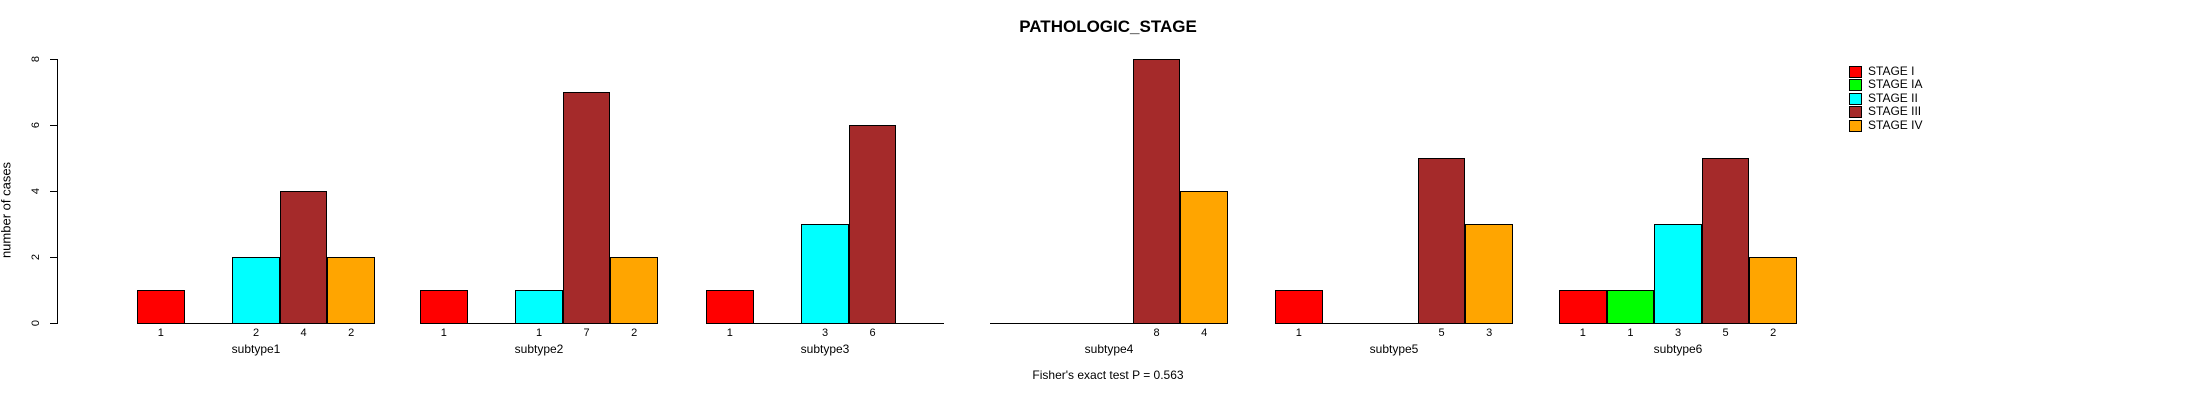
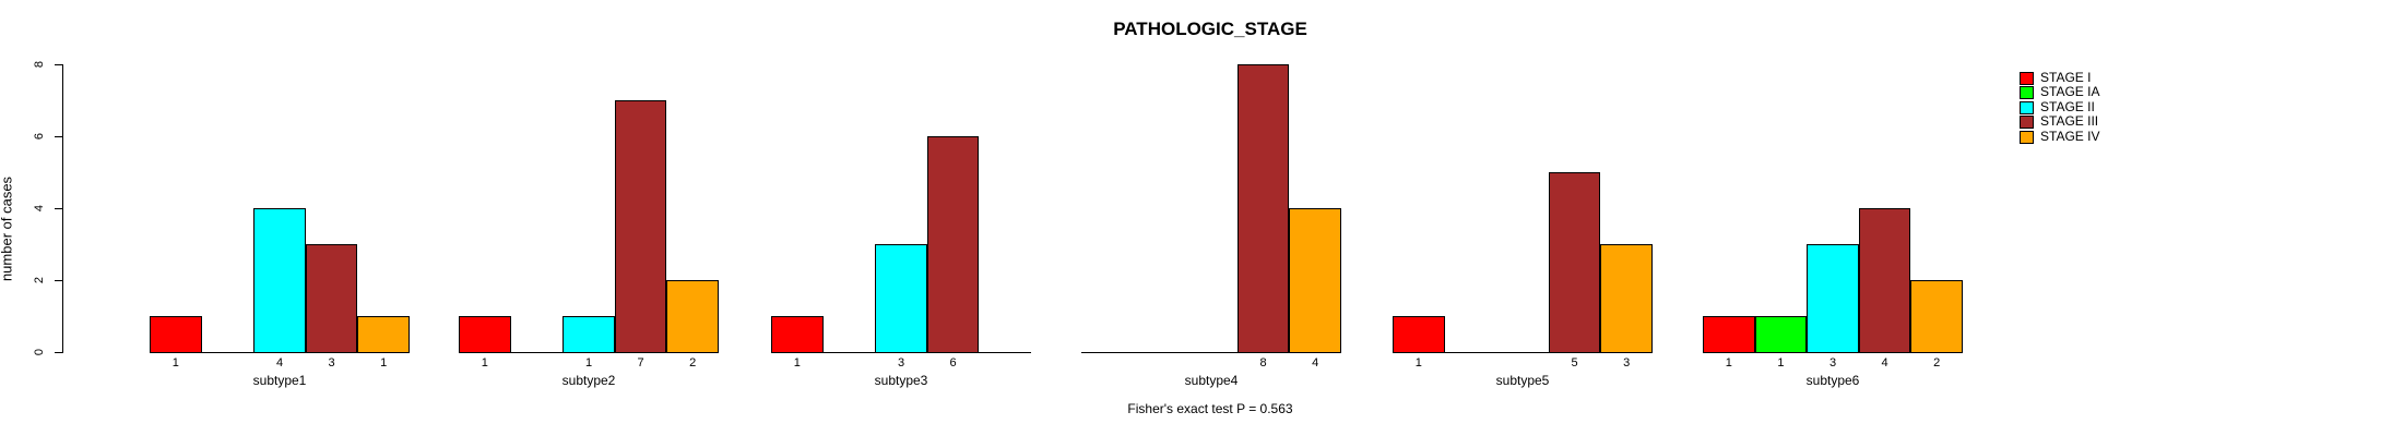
STAGE II/subtype1: 2 -> 4
STAGE III/subtype1: 4 -> 3
STAGE IV/subtype1: 2 -> 1
STAGE III/subtype6: 5 -> 4
